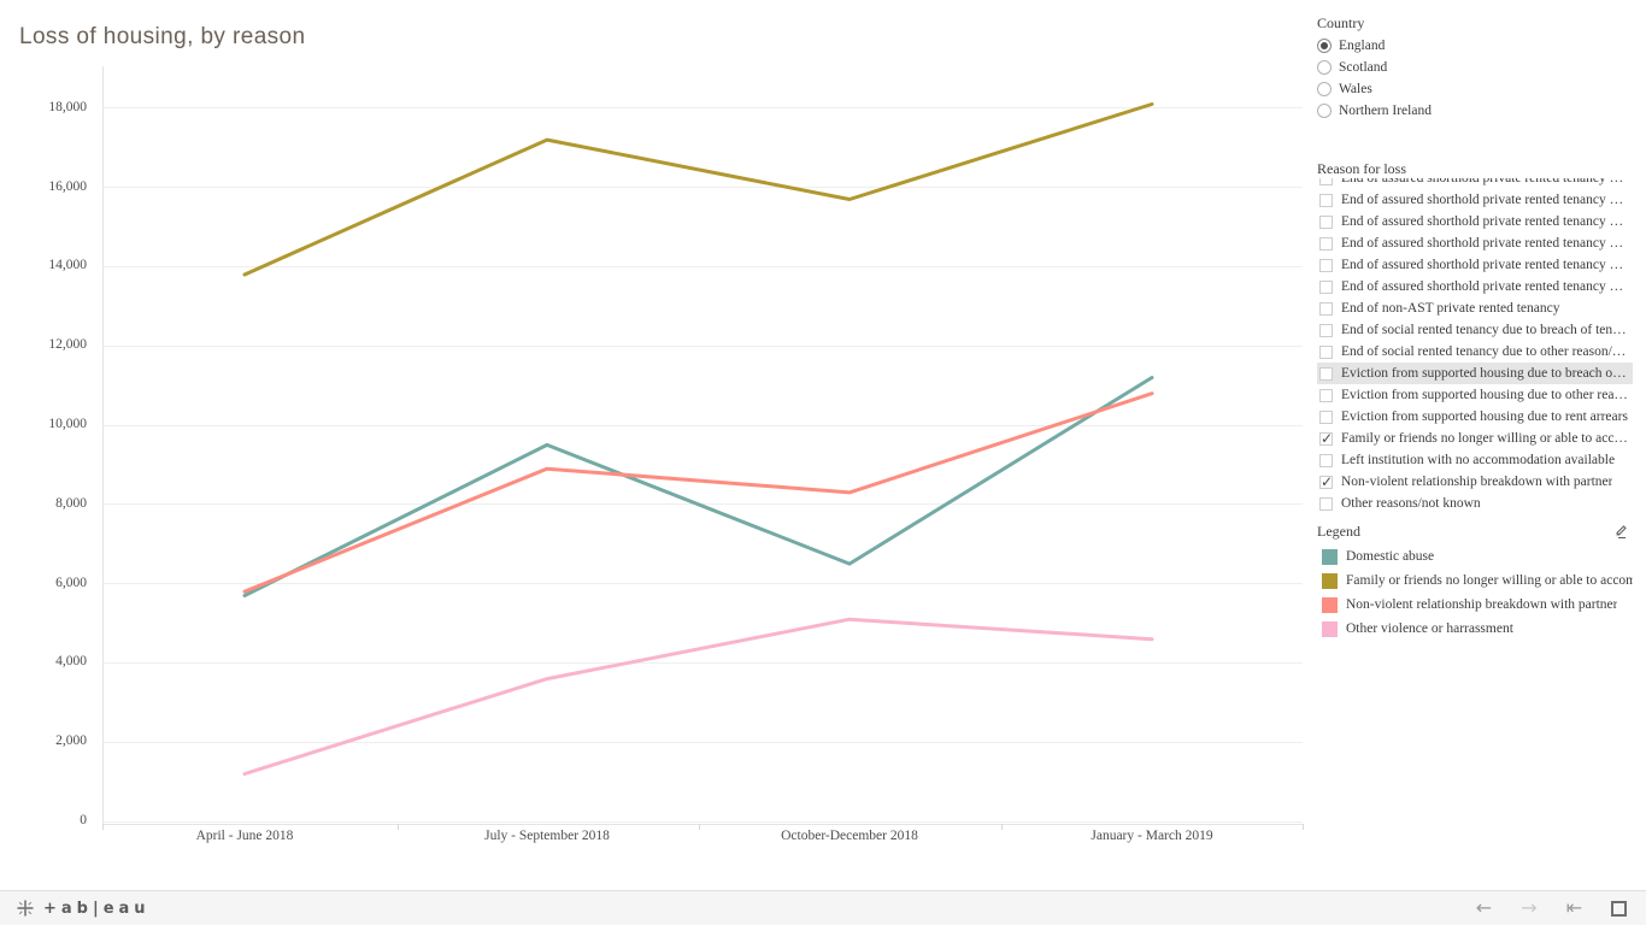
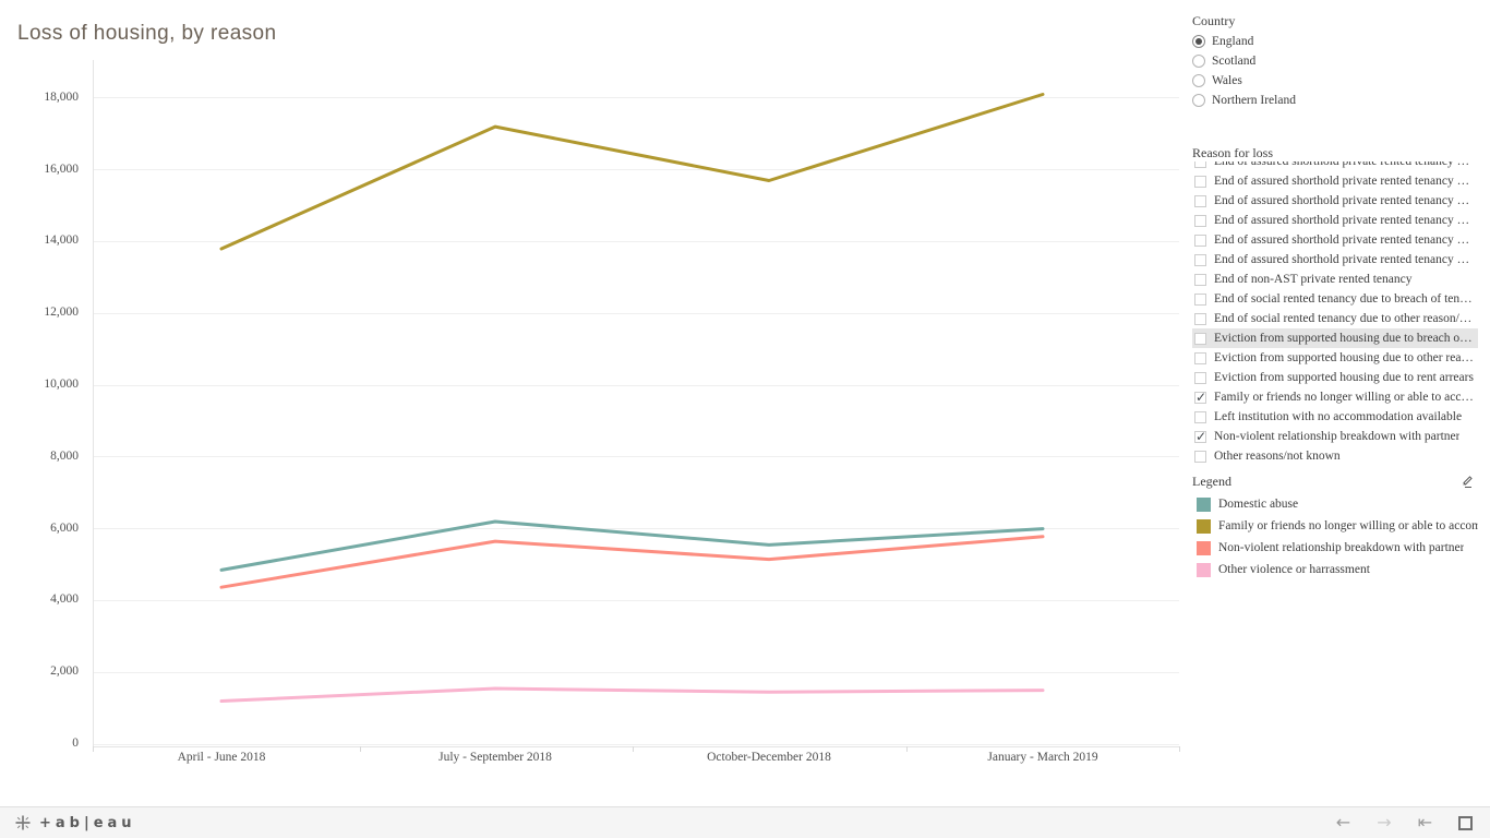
Domestic abuse/April - June 2018: 5700 -> 4800
Non-violent relationship breakdown with partner/April - June 2018: 5800 -> 4400
Domestic abuse/July - September 2018: 9500 -> 6200
Non-violent relationship breakdown with partner/July - September 2018: 8900 -> 5600
Other violence or harrassment/July - September 2018: 3600 -> 1600
Domestic abuse/October-December 2018: 6500 -> 5600
Non-violent relationship breakdown with partner/October-December 2018: 8300 -> 5200
Other violence or harrassment/October-December 2018: 5100 -> 1400
Domestic abuse/January - March 2019: 11200 -> 6000
Non-violent relationship breakdown with partner/January - March 2019: 10800 -> 5800
Other violence or harrassment/January - March 2019: 4600 -> 1500
